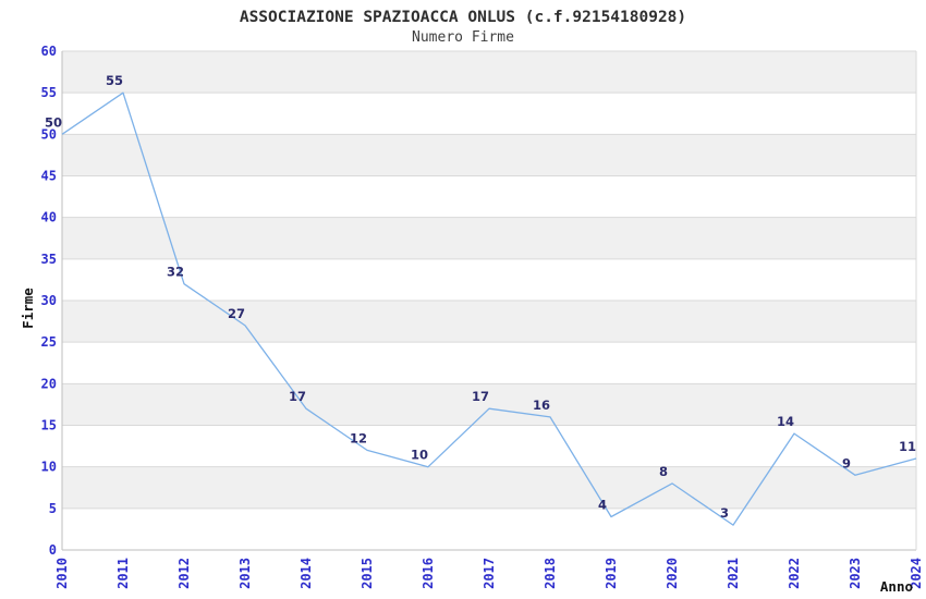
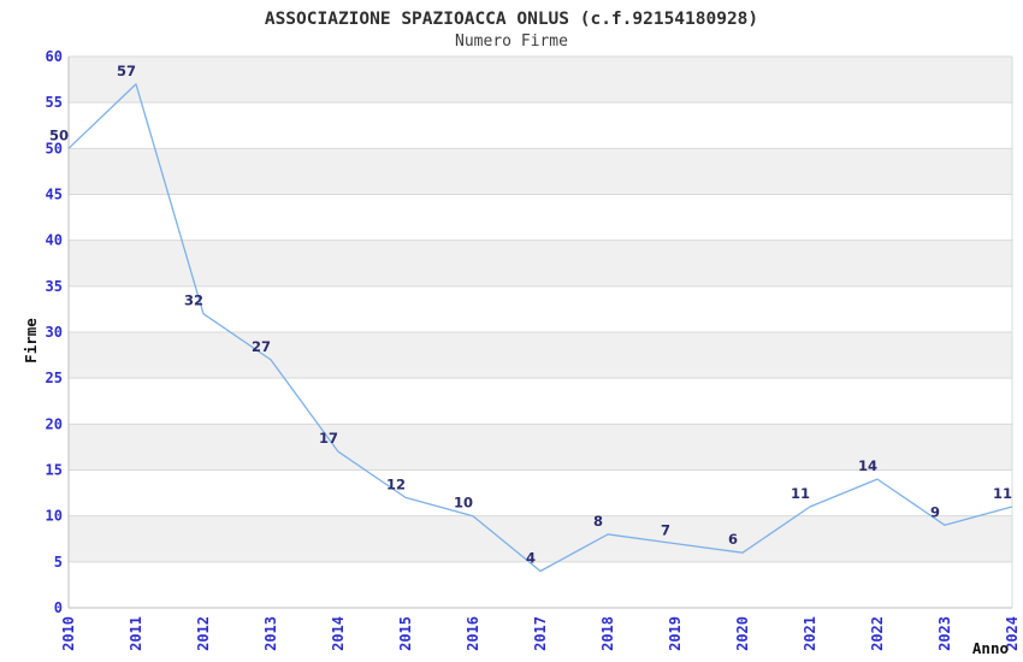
2011: 55 -> 57
2017: 17 -> 4
2018: 16 -> 8
2019: 4 -> 7
2020: 8 -> 6
2021: 3 -> 11
